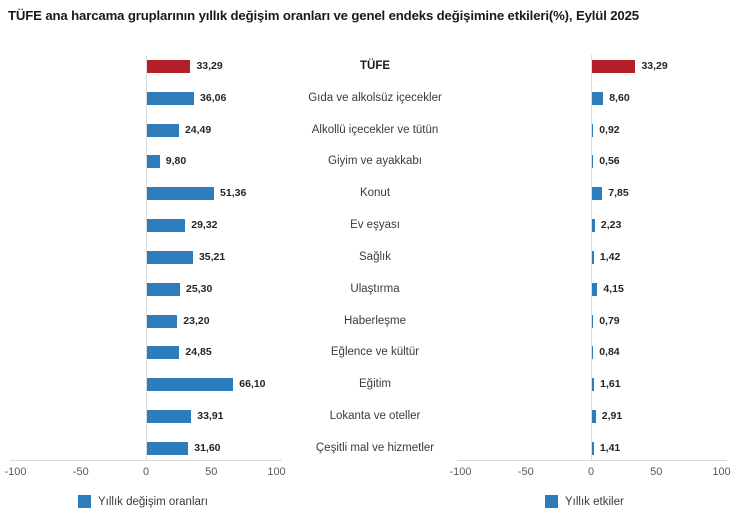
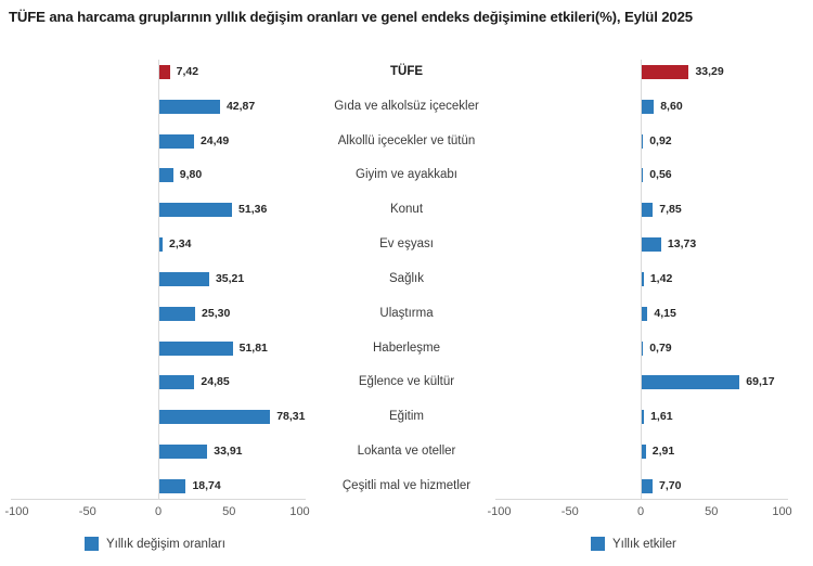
Yıllık değişim oranları/TÜFE: 33,29 -> 7,42
Yıllık değişim oranları/Gıda ve alkolsüz içecekler: 36,06 -> 42,87
Yıllık değişim oranları/Ev eşyası: 29,32 -> 2,34
Yıllık etkiler/Ev eşyası: 2,23 -> 13,73
Yıllık değişim oranları/Haberleşme: 23,20 -> 51,81
Yıllık etkiler/Eğlence ve kültür: 0,84 -> 69,17
Yıllık değişim oranları/Eğitim: 66,10 -> 78,31
Yıllık değişim oranları/Çeşitli mal ve hizmetler: 31,60 -> 18,74
Yıllık etkiler/Çeşitli mal ve hizmetler: 1,41 -> 7,70
